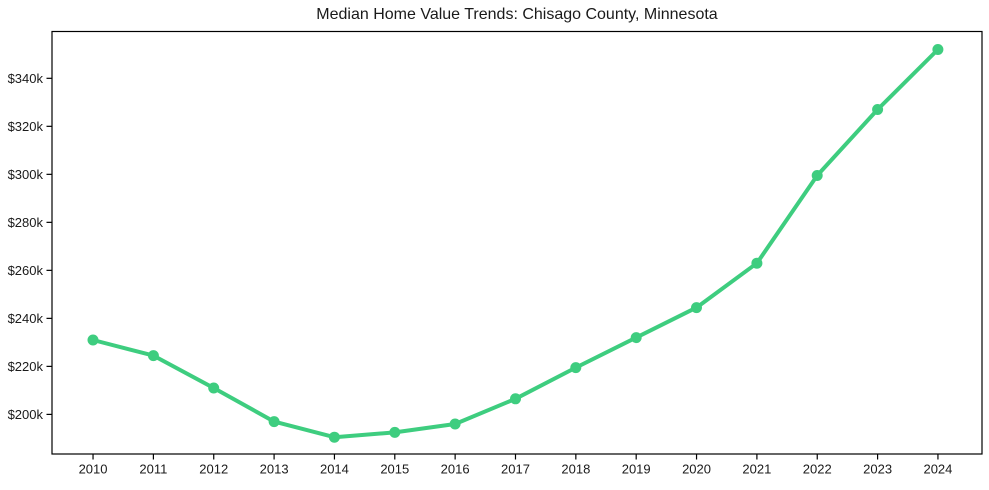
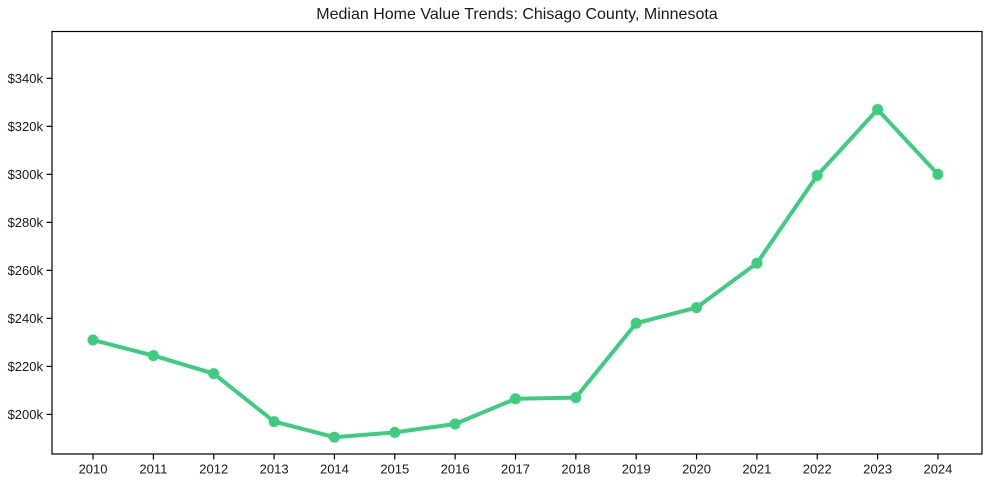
2012: $211k -> $217k
2018: $220k -> $207k
2019: $232k -> $238k
2024: $352k -> $300k
